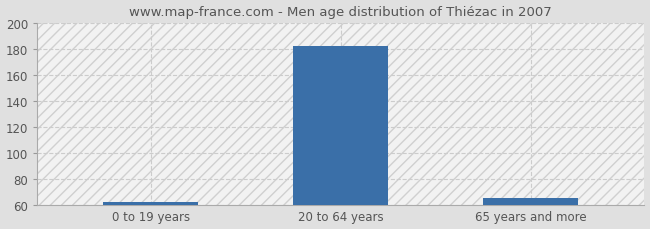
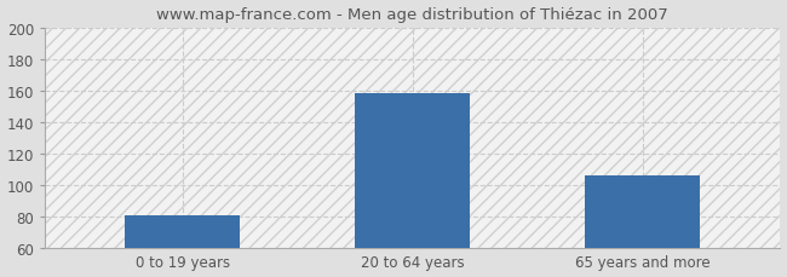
0 to 19 years: 62 -> 81
20 to 64 years: 182 -> 158
65 years and more: 65 -> 106
